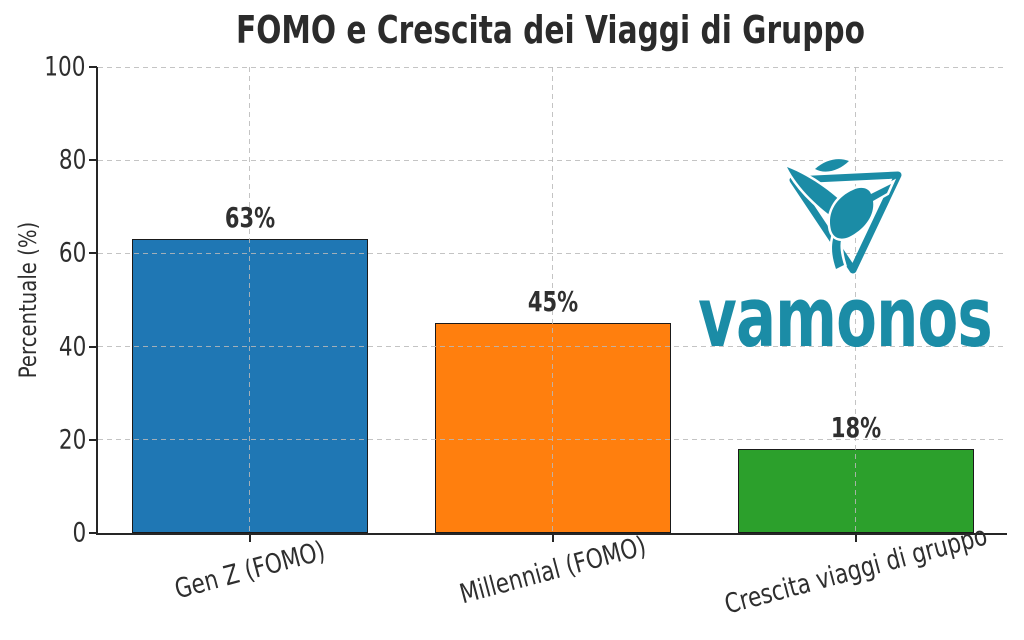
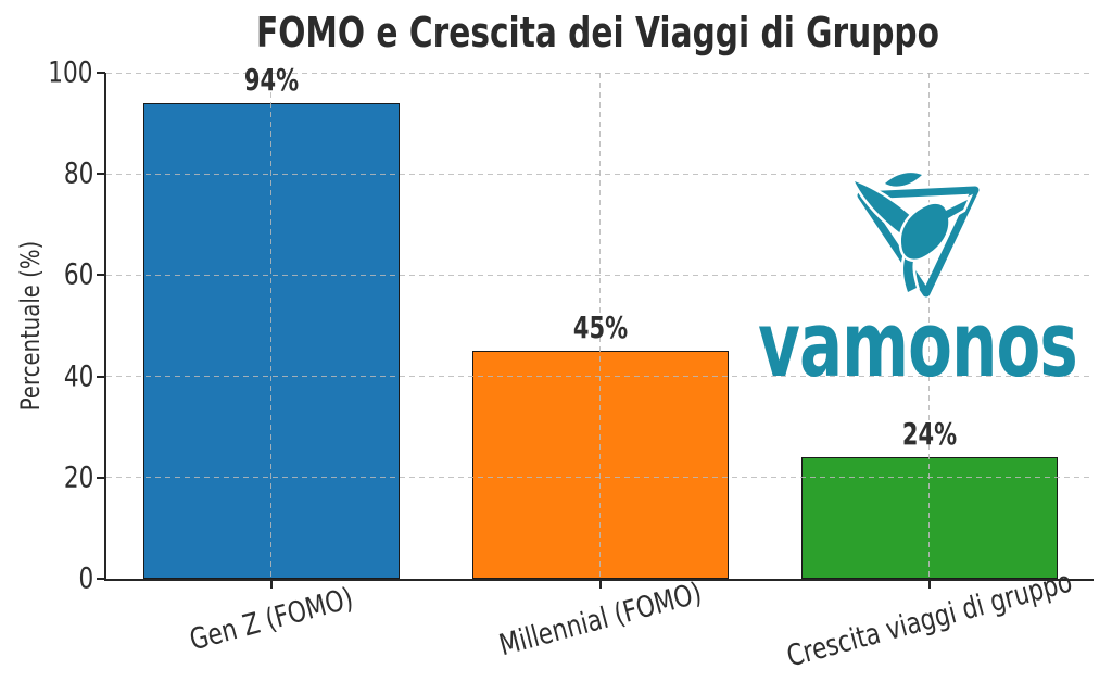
Gen Z (FOMO): 63% -> 94%
Crescita viaggi di gruppo: 18% -> 24%
